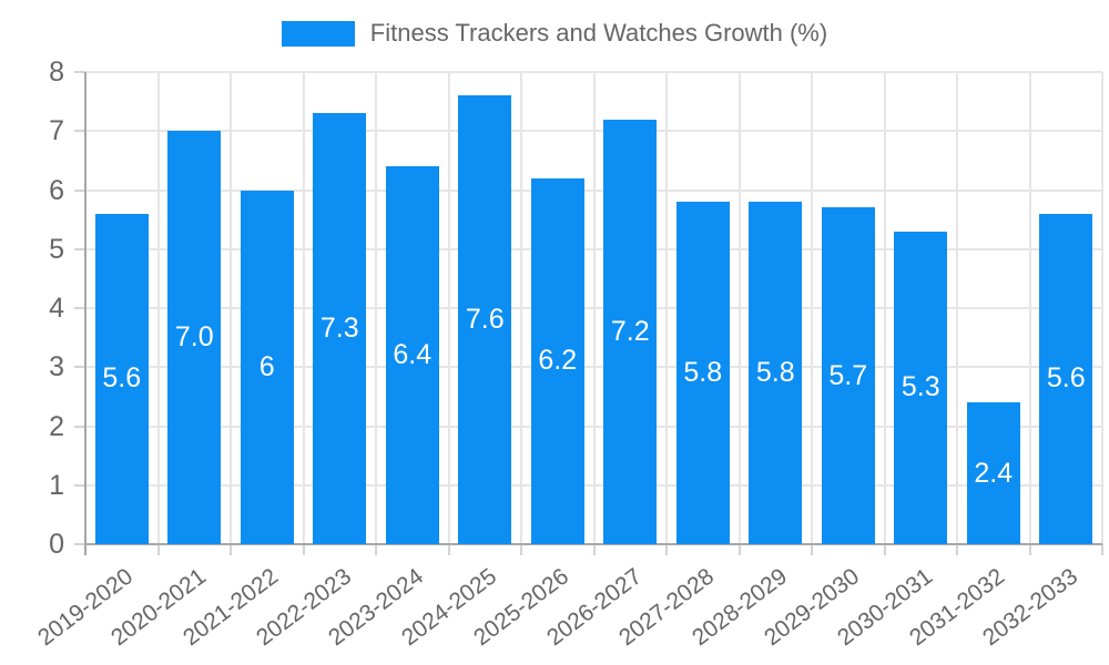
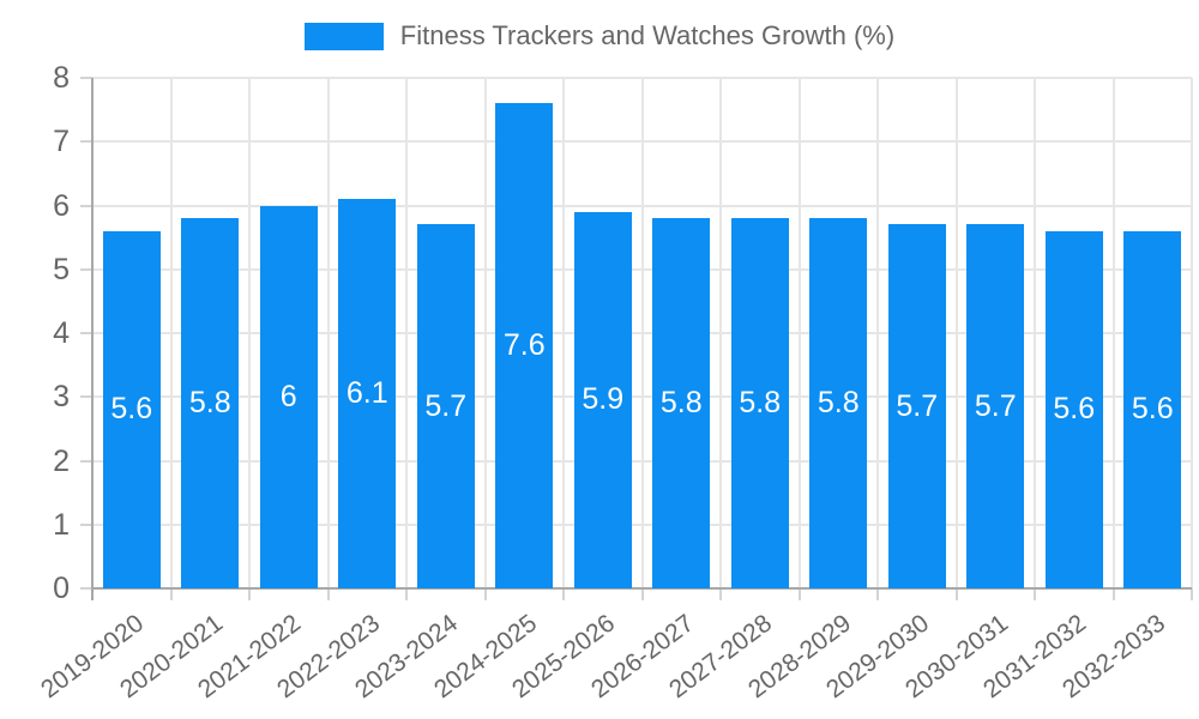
2020-2021: 7.0 -> 5.8
2022-2023: 7.3 -> 6.1
2023-2024: 6.4 -> 5.7
2025-2026: 6.2 -> 5.9
2026-2027: 7.2 -> 5.8
2030-2031: 5.3 -> 5.7
2031-2032: 2.4 -> 5.6
